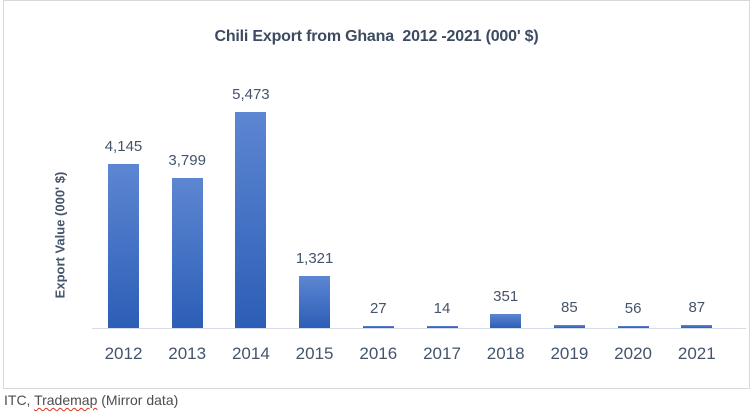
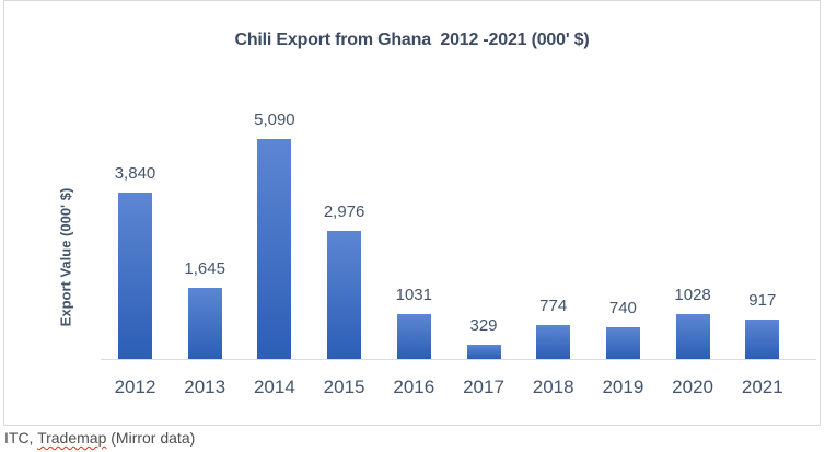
2012: 4,145 -> 3,840
2013: 3,799 -> 1,645
2014: 5,473 -> 5,090
2015: 1,321 -> 2,976
2016: 27 -> 1031
2017: 14 -> 329
2018: 351 -> 774
2019: 85 -> 740
2020: 56 -> 1028
2021: 87 -> 917
